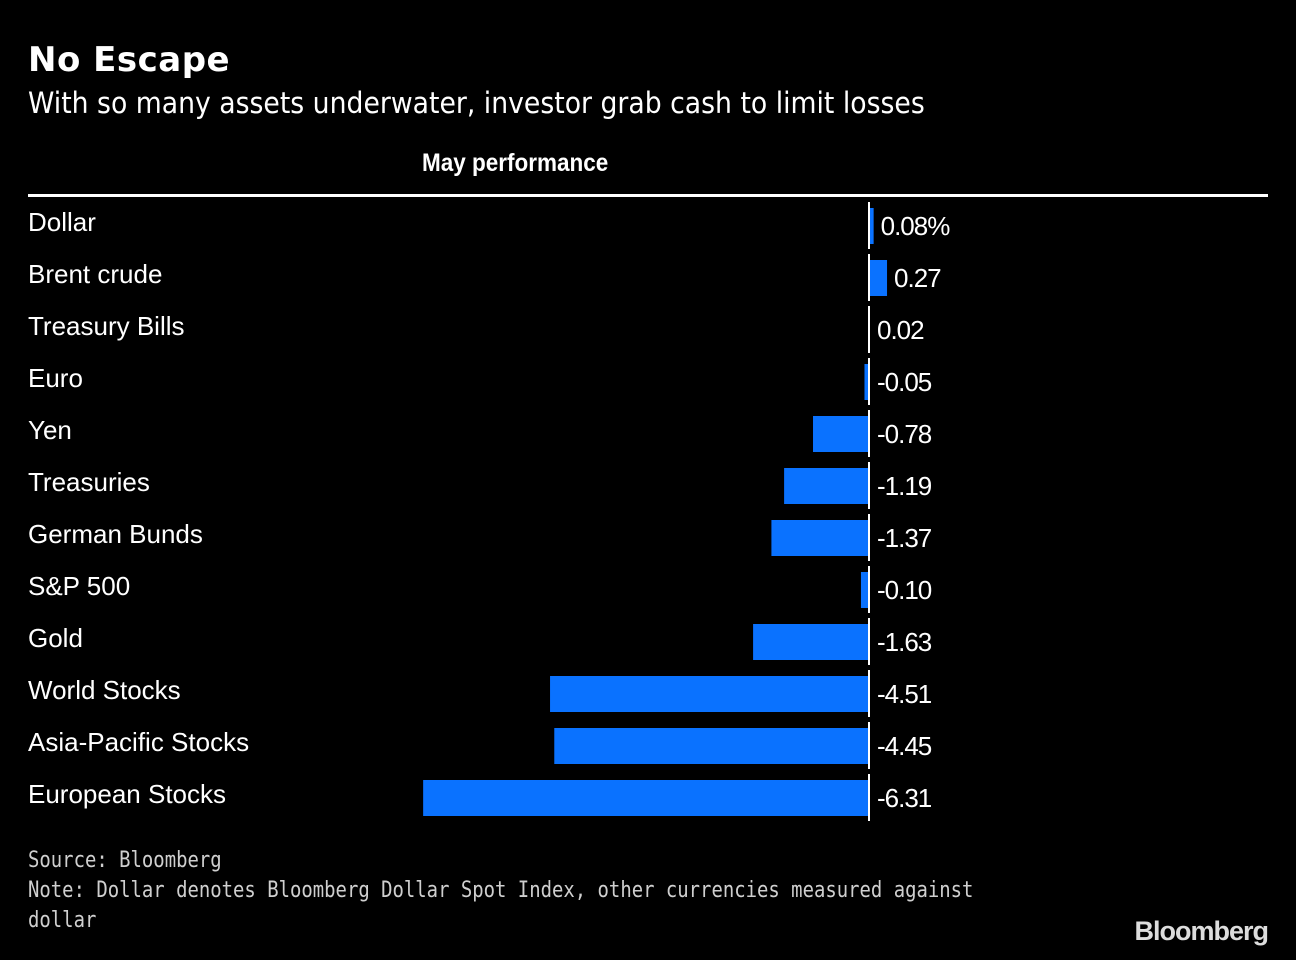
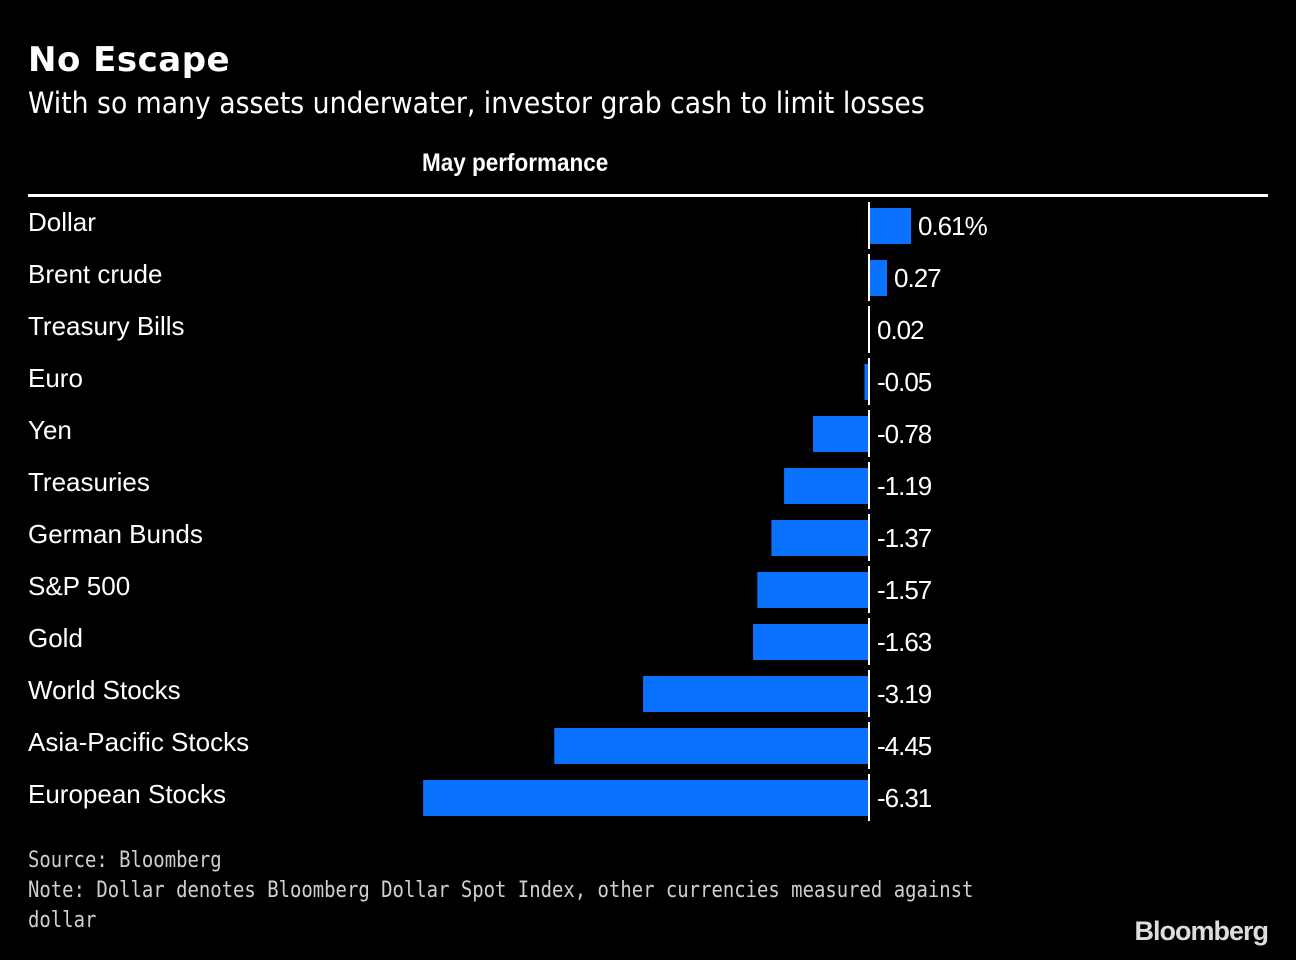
Dollar: 0.08% -> 0.61%
S&P 500: -0.10 -> -1.57
World Stocks: -4.51 -> -3.19
